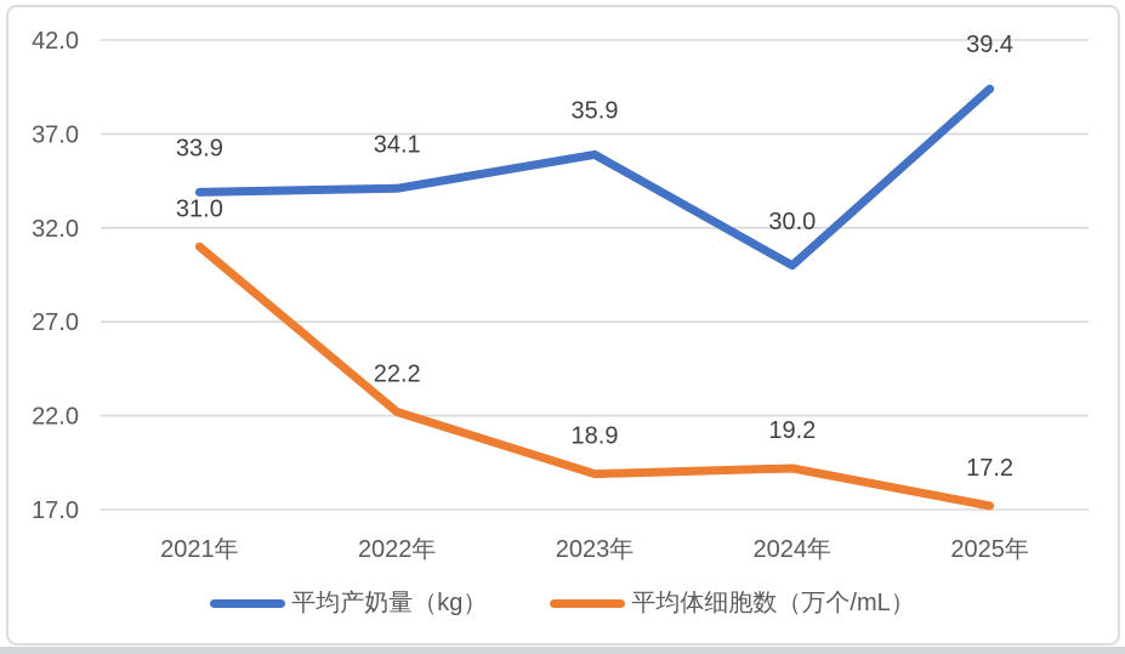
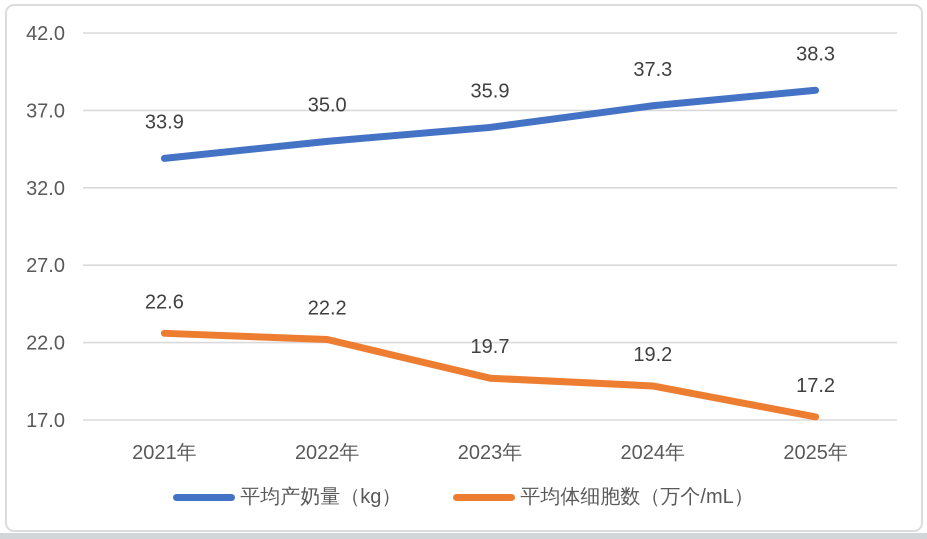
平均体细胞数（万个/mL）/2021年: 31.0 -> 22.6
平均产奶量（kg）/2022年: 34.1 -> 35.0
平均体细胞数（万个/mL）/2023年: 18.9 -> 19.7
平均产奶量（kg）/2024年: 30.0 -> 37.3
平均产奶量（kg）/2025年: 39.4 -> 38.3
